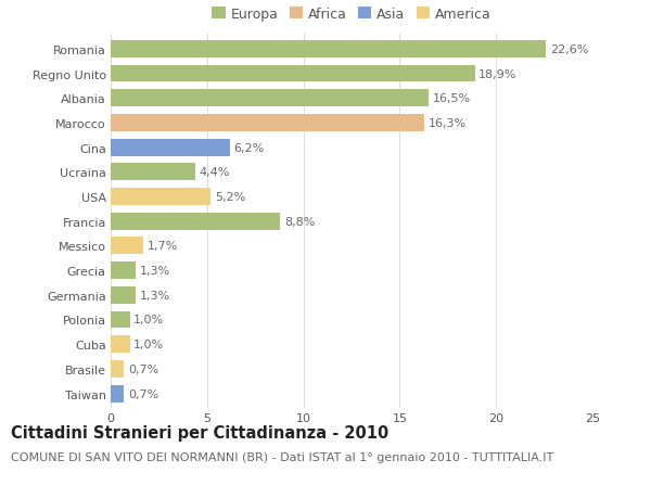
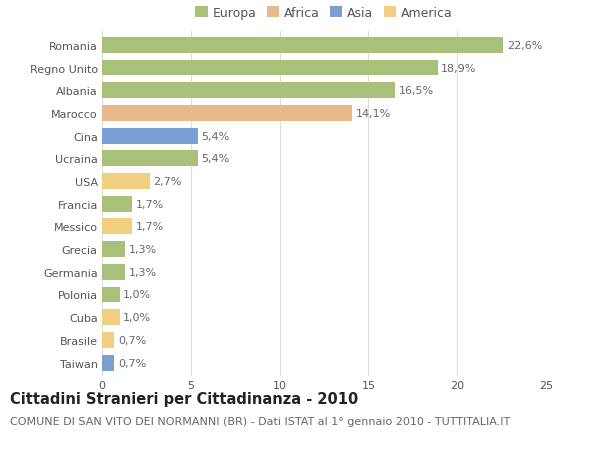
Marocco: 16,3% -> 14,1%
Cina: 6,2% -> 5,4%
Ucraina: 4,4% -> 5,4%
USA: 5,2% -> 2,7%
Francia: 8,8% -> 1,7%
